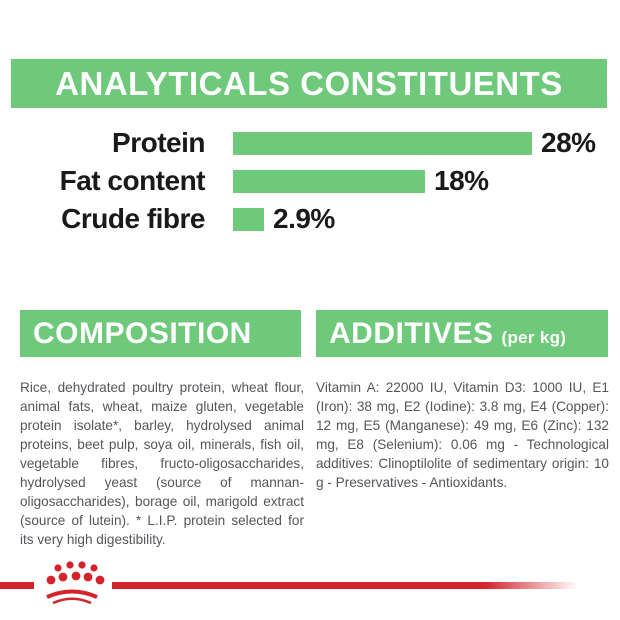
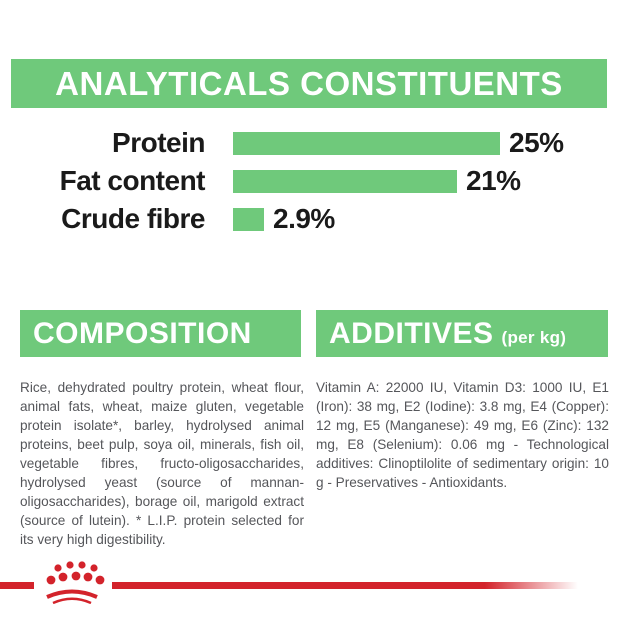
Protein: 28% -> 25%
Fat content: 18% -> 21%
